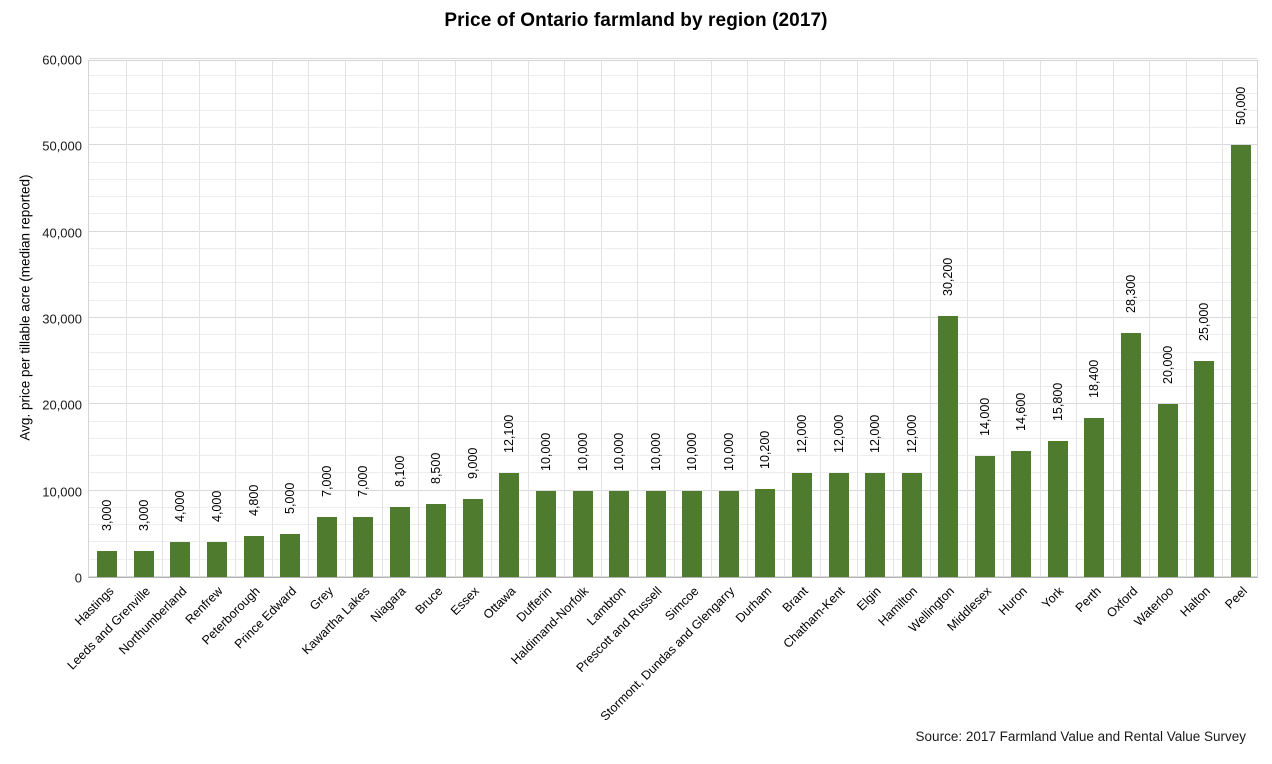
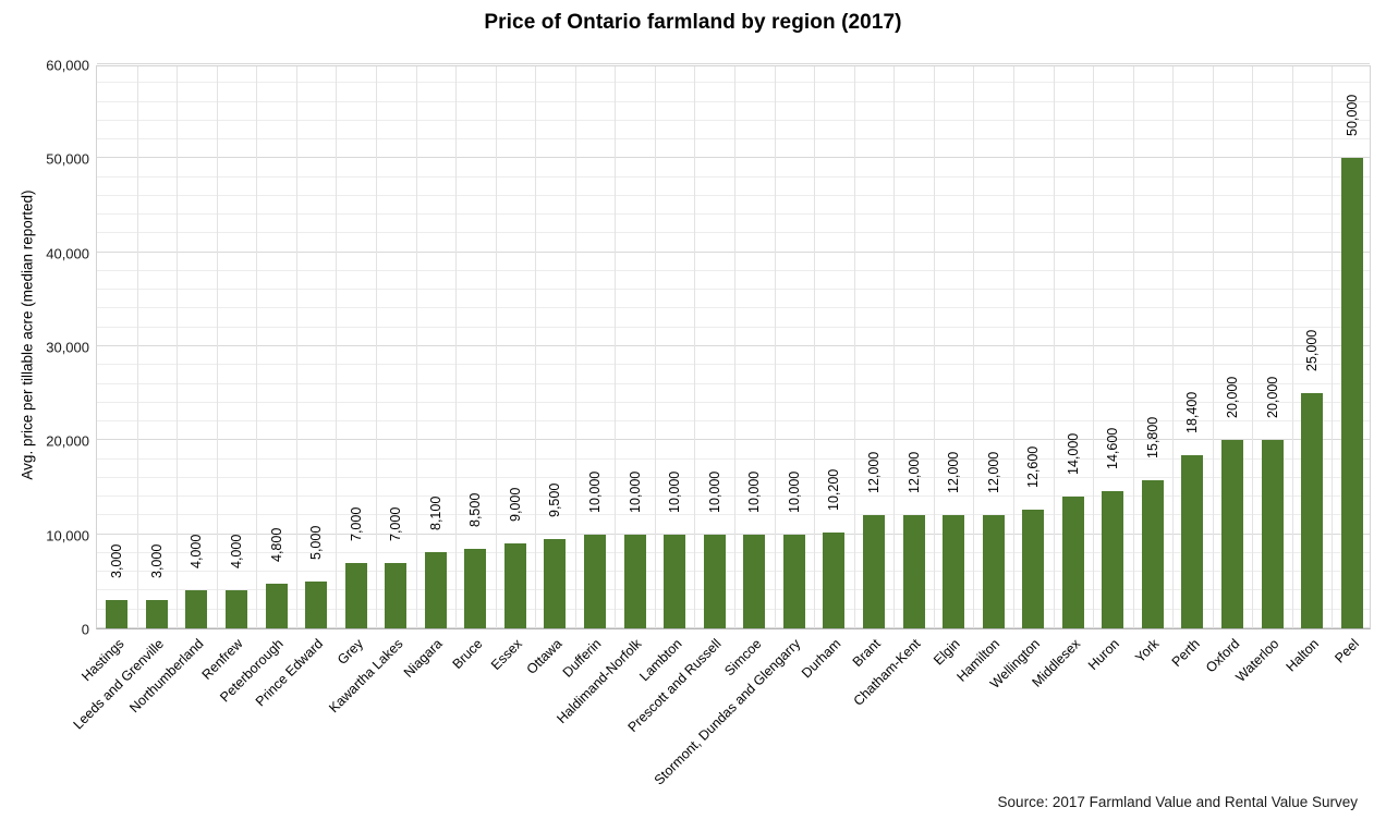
Ottawa: 12,100 -> 9,500
Wellington: 30,200 -> 12,600
Oxford: 28,300 -> 20,000
